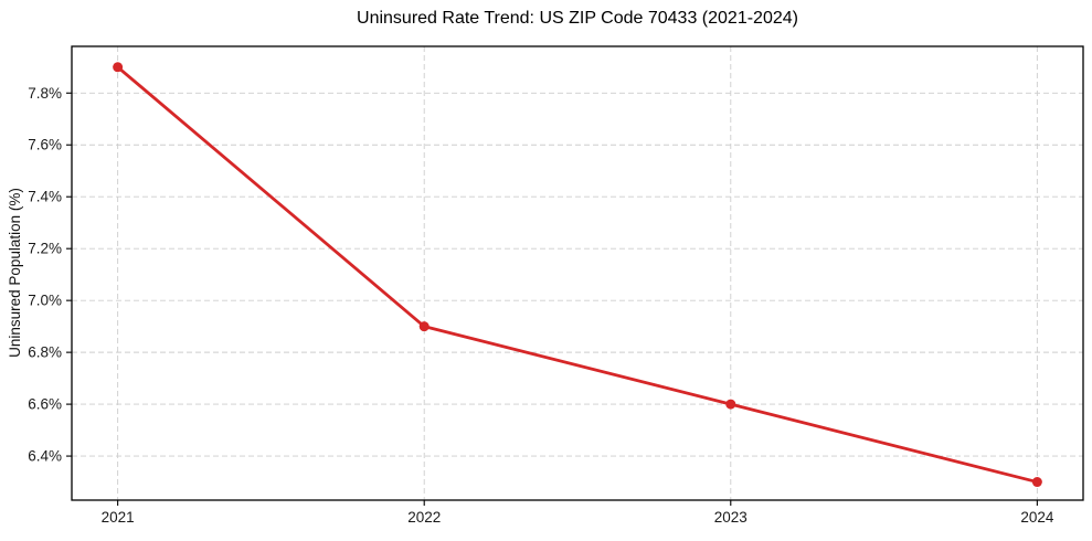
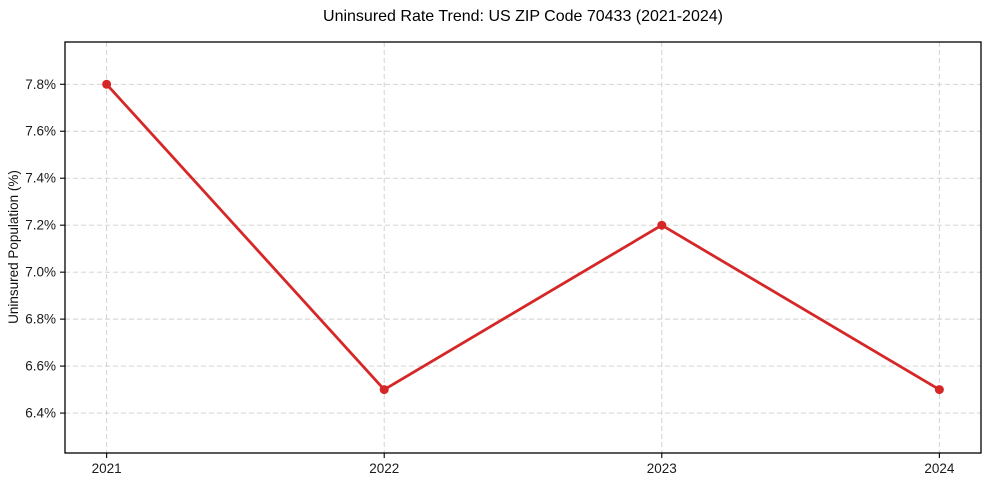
2021: 7.9% -> 7.8%
2022: 6.9% -> 6.5%
2023: 6.6% -> 7.2%
2024: 6.3% -> 6.5%
